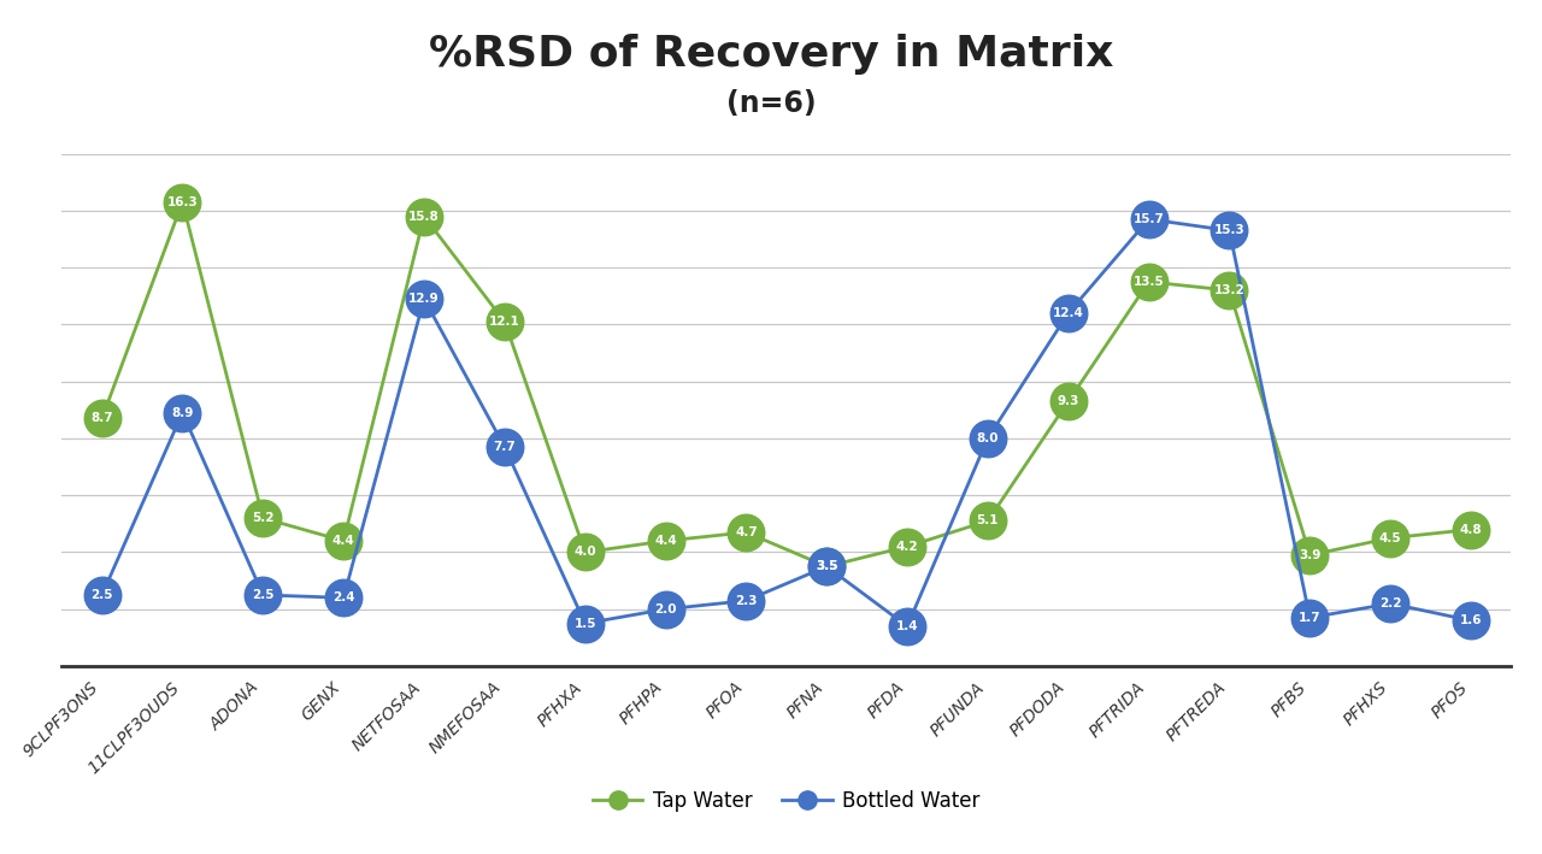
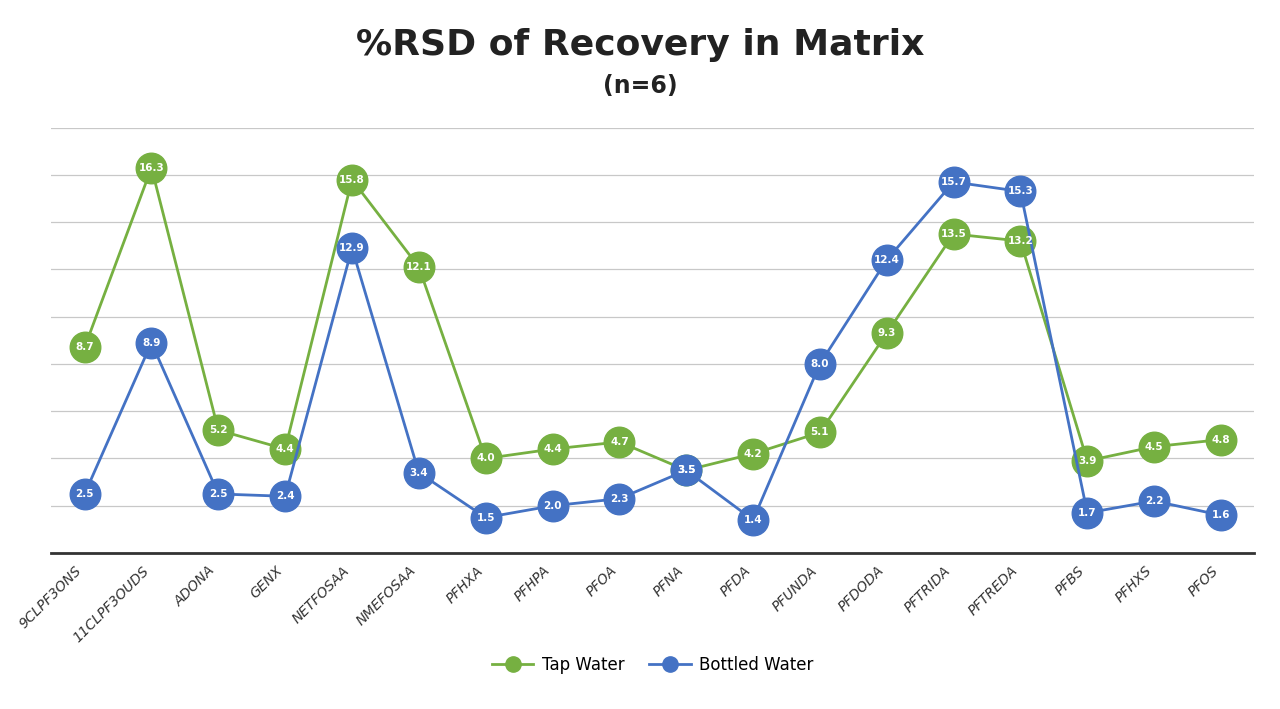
Bottled Water/NMEFOSAA: 7.7 -> 3.4
